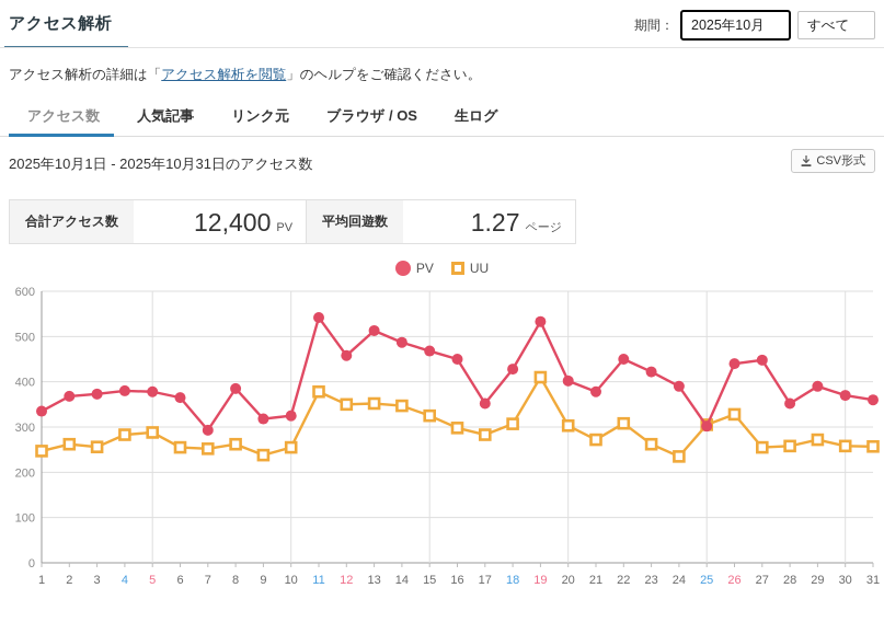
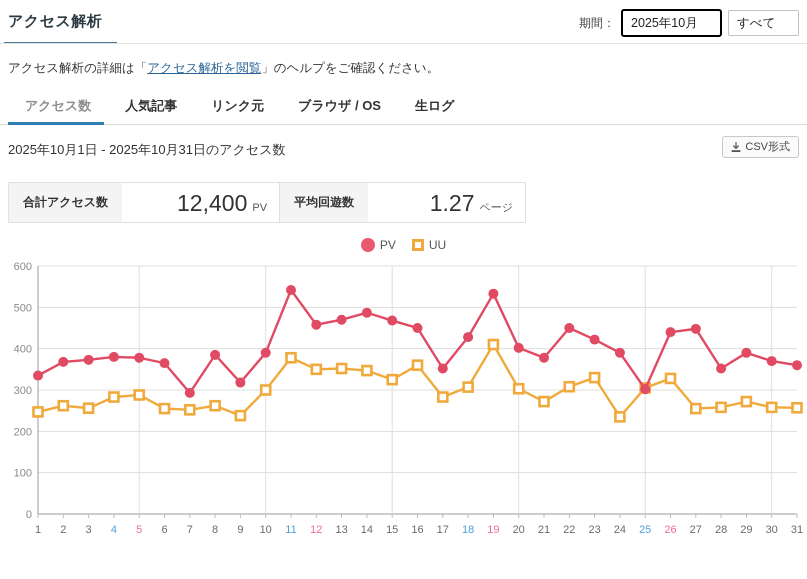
PV/10: 320 -> 390
UU/10: 260 -> 300
PV/13: 510 -> 470
UU/16: 300 -> 360
UU/23: 260 -> 330
